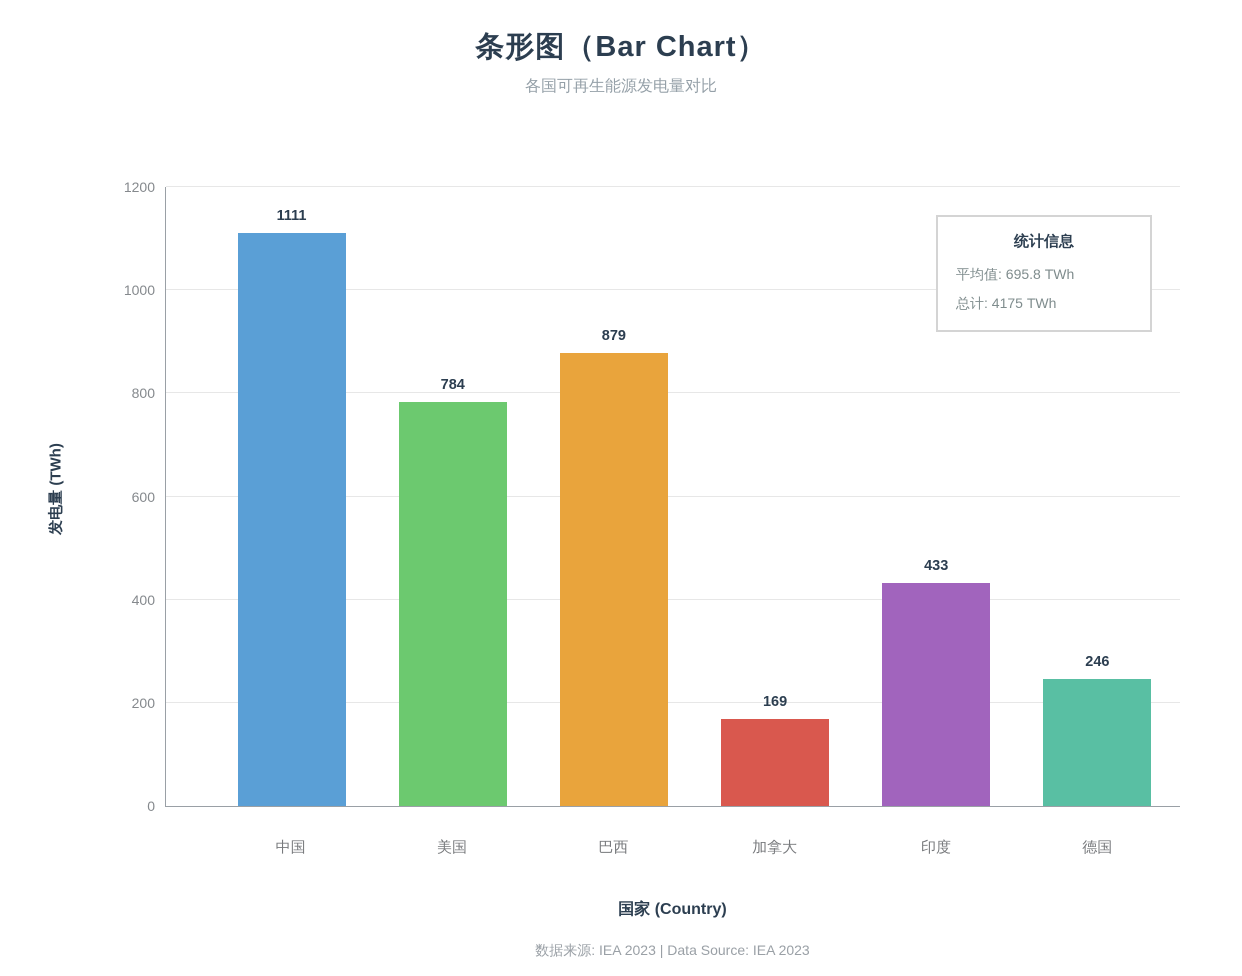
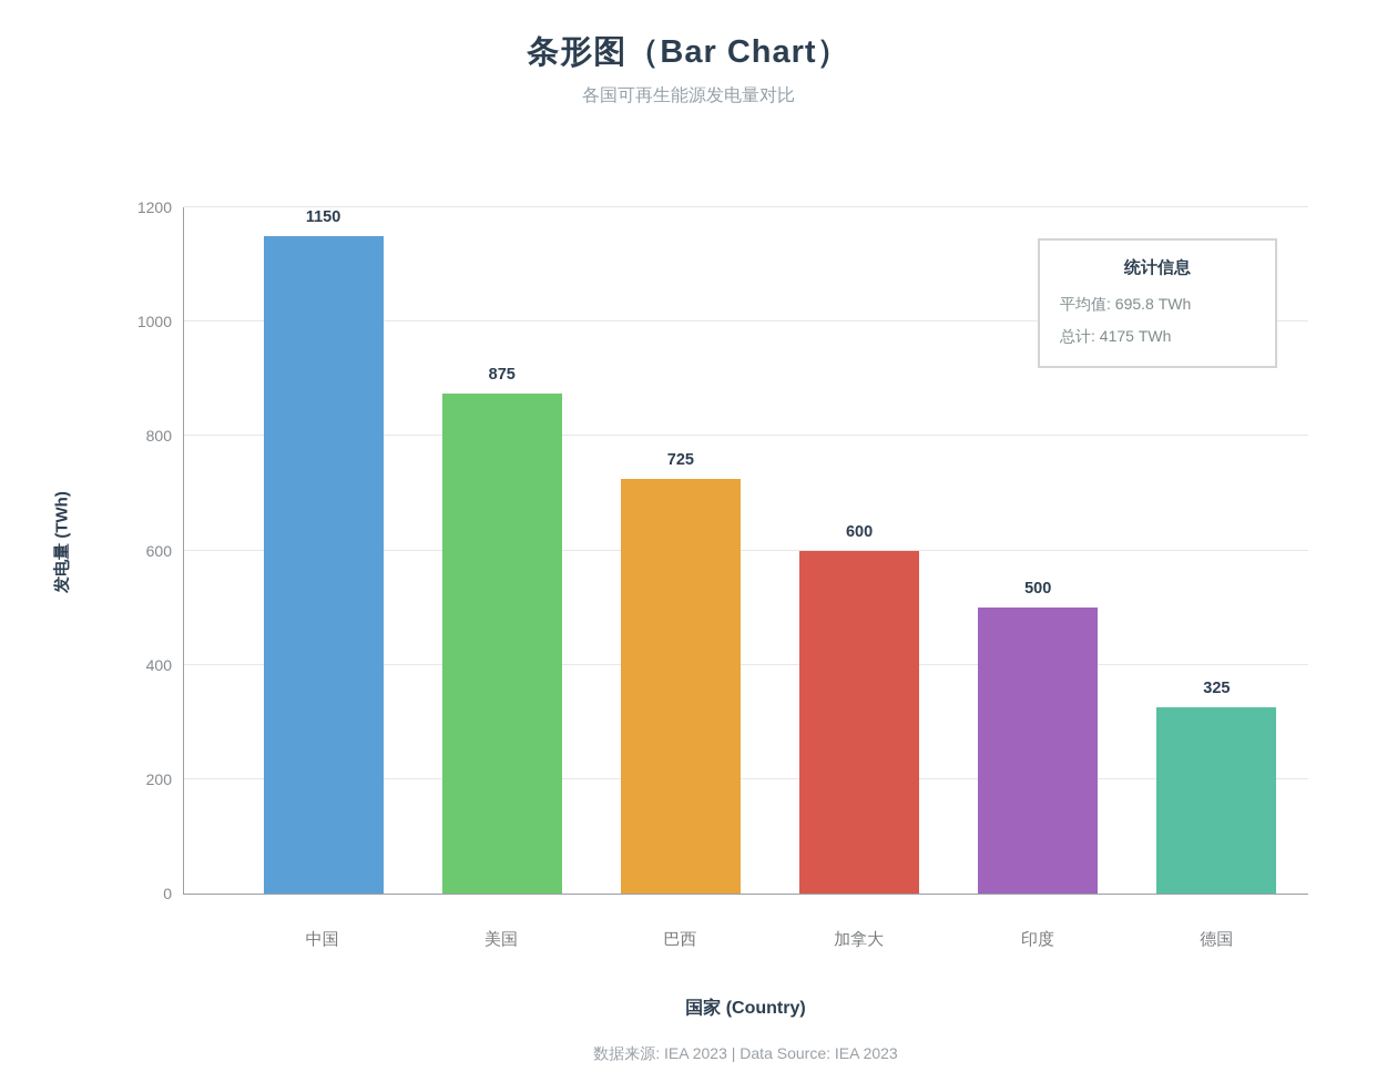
中国: 1111 -> 1150
美国: 784 -> 875
巴西: 879 -> 725
加拿大: 169 -> 600
印度: 433 -> 500
德国: 246 -> 325
